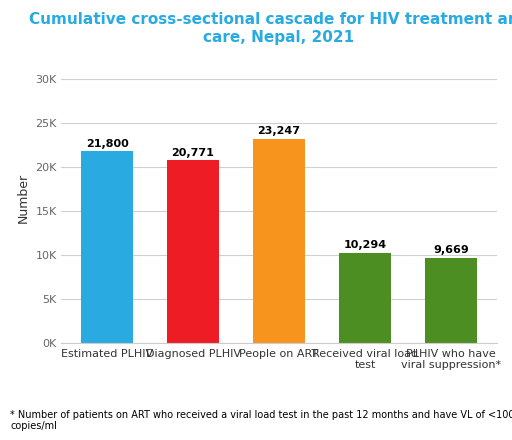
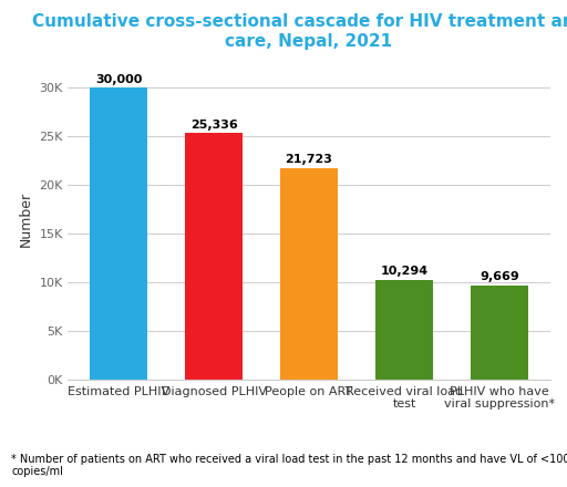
Estimated PLHIV: 21,800 -> 30,000
Diagnosed PLHIV: 20,771 -> 25,336
People on ART: 23,247 -> 21,723
